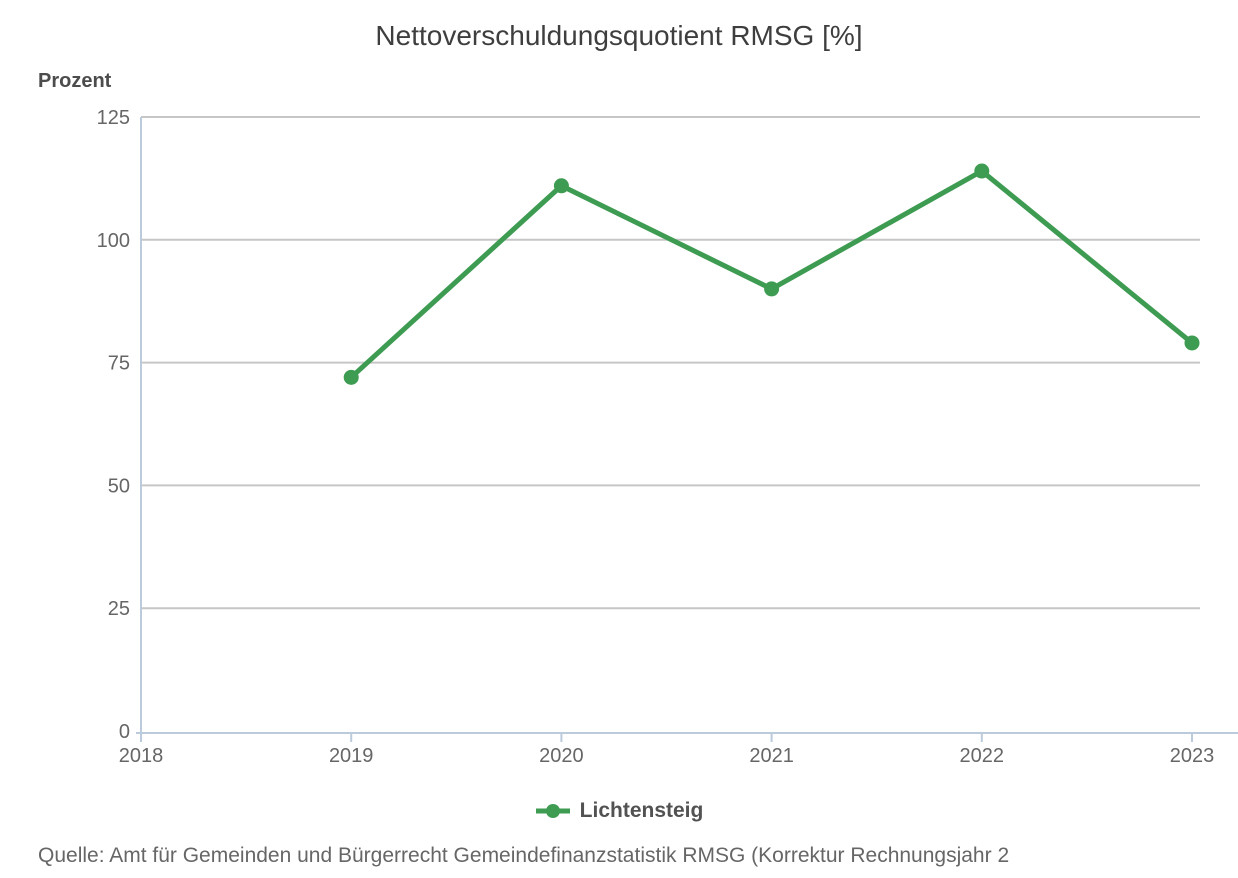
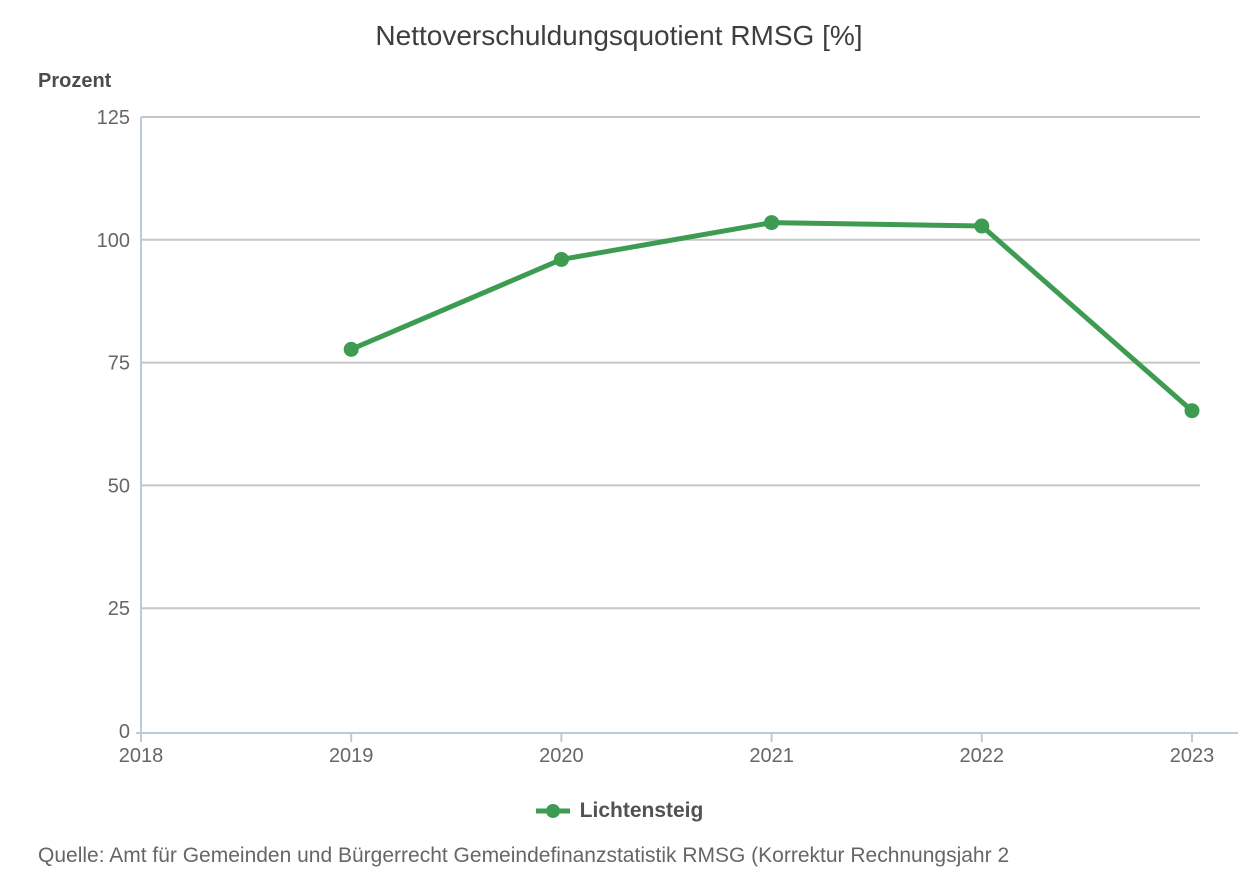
2019: 72 -> 78
2020: 111 -> 96
2021: 90 -> 104
2022: 114 -> 103
2023: 79 -> 65
